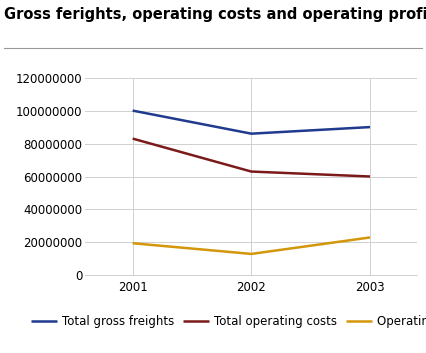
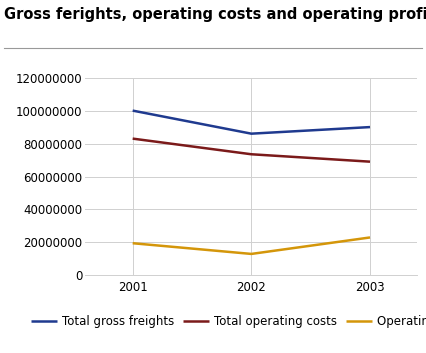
Total operating costs/2002: 63000000 -> 74000000
Total operating costs/2003: 60000000 -> 69000000
